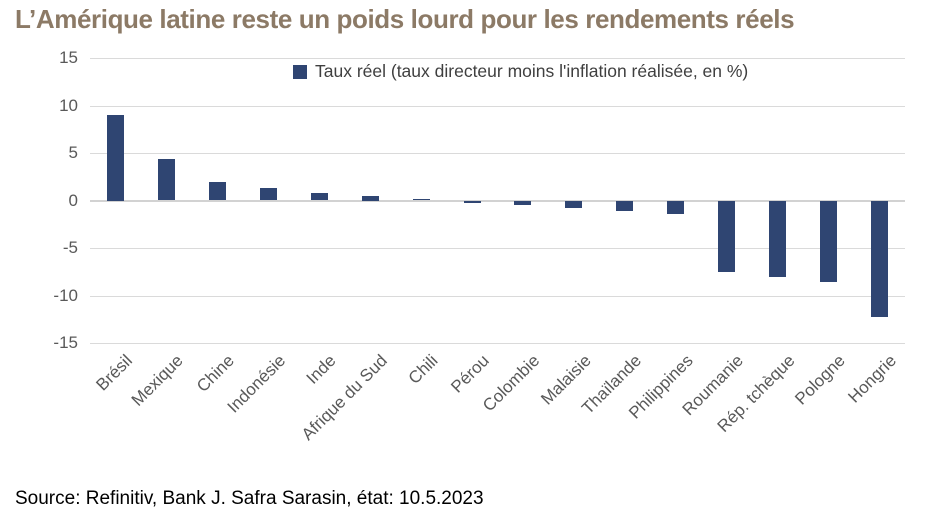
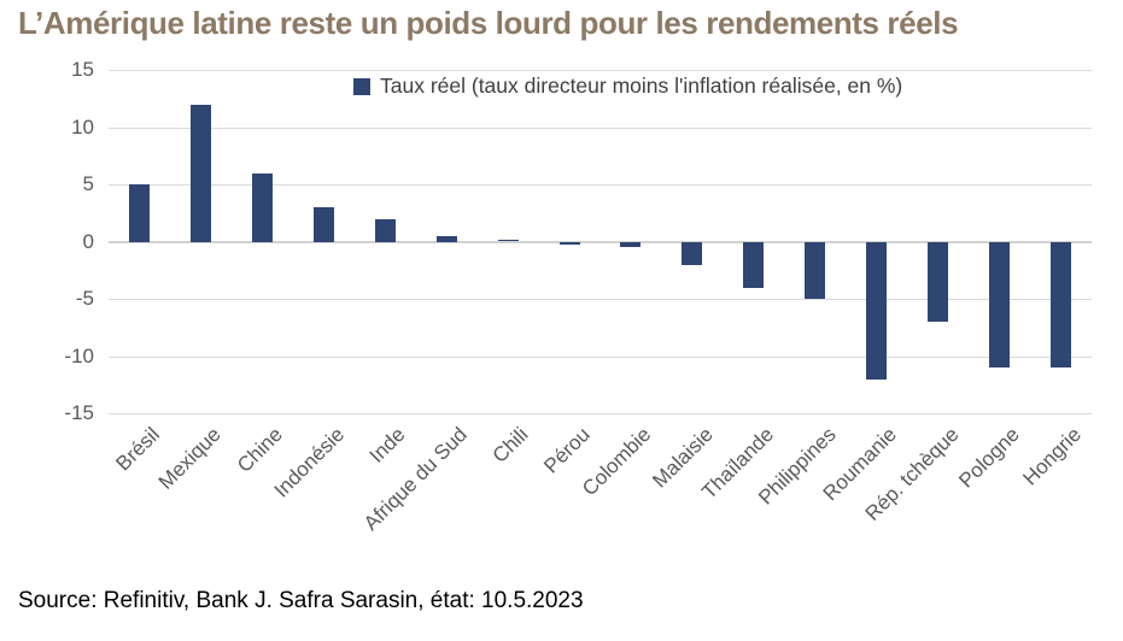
Brésil: 9 -> 5
Mexique: 4 -> 12
Chine: 2 -> 6
Indonésie: 1 -> 3
Inde: 1 -> 2
Malaisie: -1 -> -2
Thaïlande: -1 -> -4
Philippines: -1 -> -5
Roumanie: -8 -> -12
Rép. tchèque: -8 -> -7
Pologne: -9 -> -11
Hongrie: -12 -> -11
